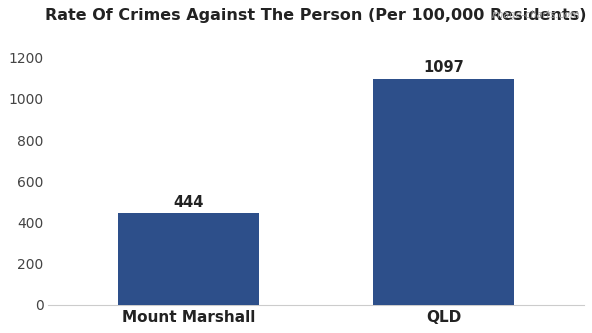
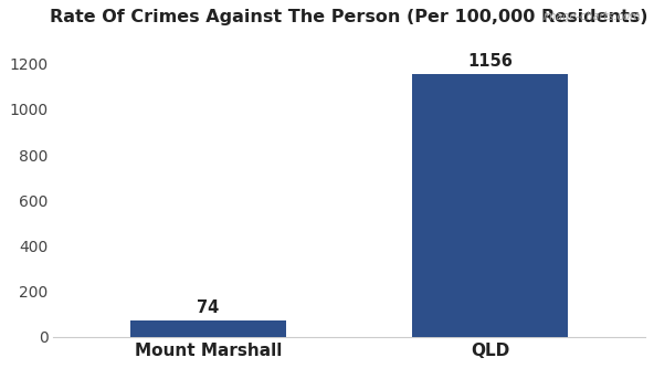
Mount Marshall: 444 -> 74
QLD: 1097 -> 1156
